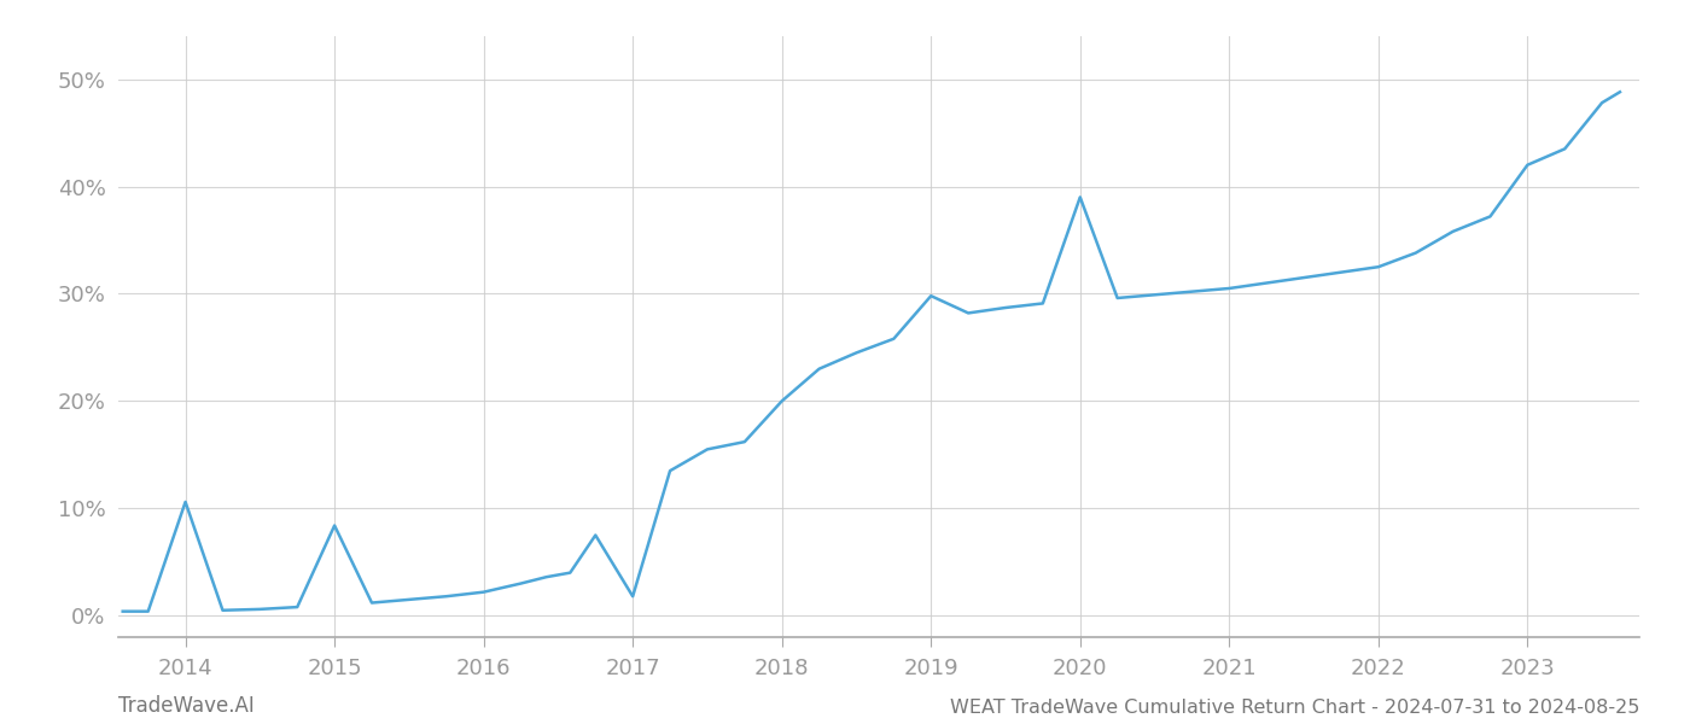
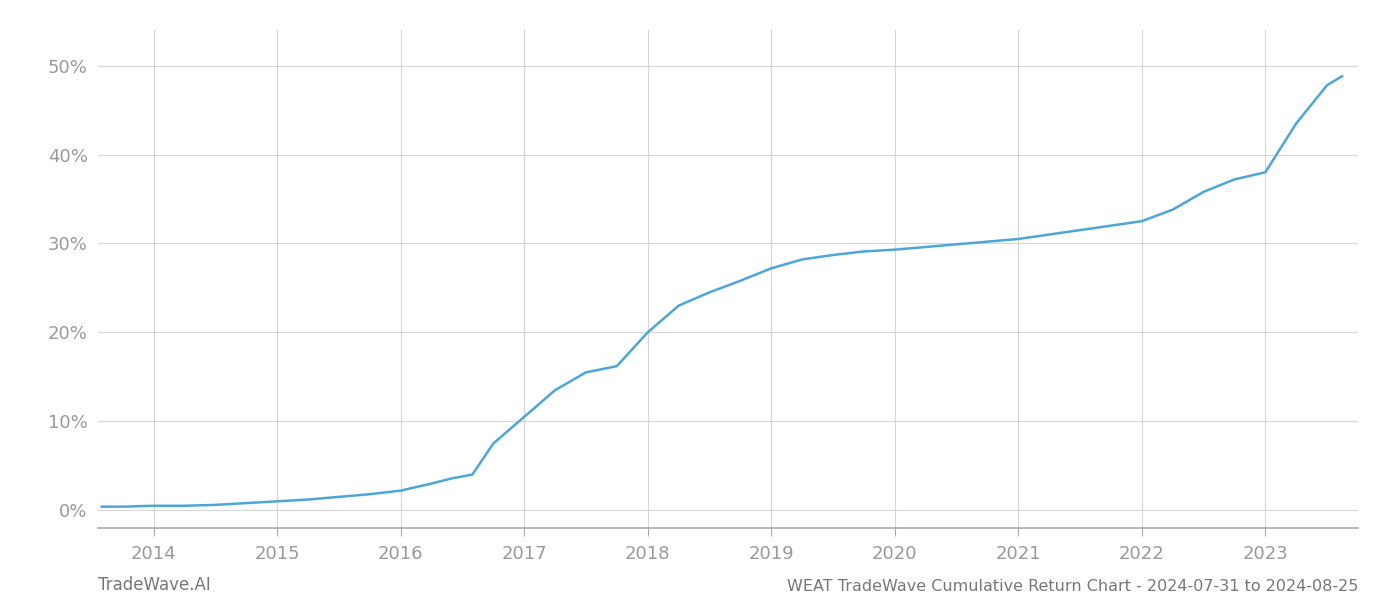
2014: 10.6% -> 0.5%
2015: 8.4% -> 1.0%
2017: 1.8% -> 10.5%
2019: 29.8% -> 27.2%
2020: 39.0% -> 29.3%
2023: 42.0% -> 38.0%
